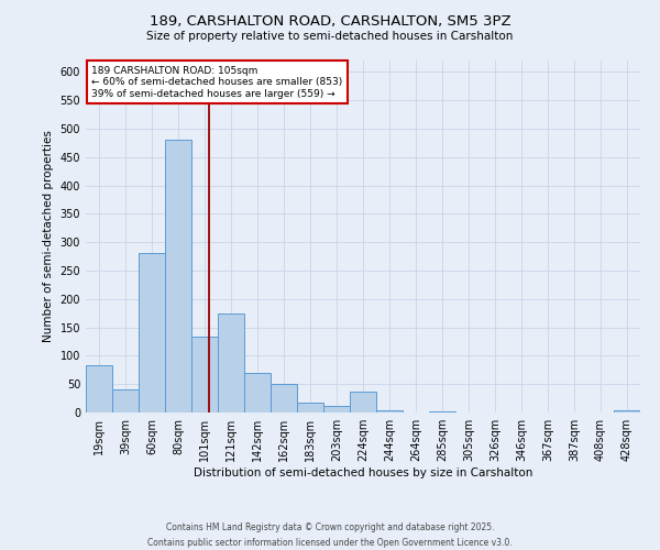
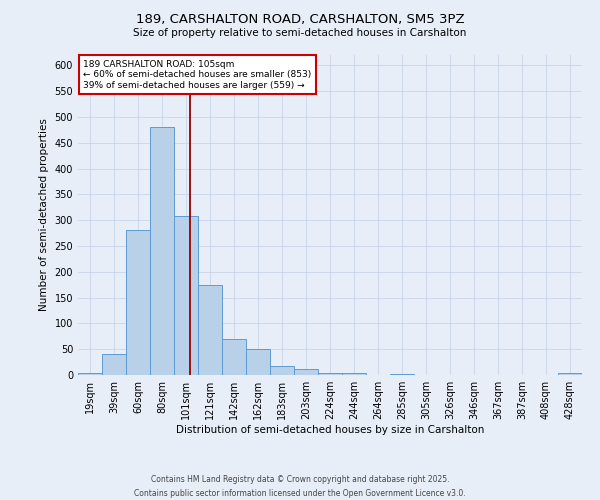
19sqm: 84 -> 3
101sqm: 134 -> 308
224sqm: 36 -> 3
